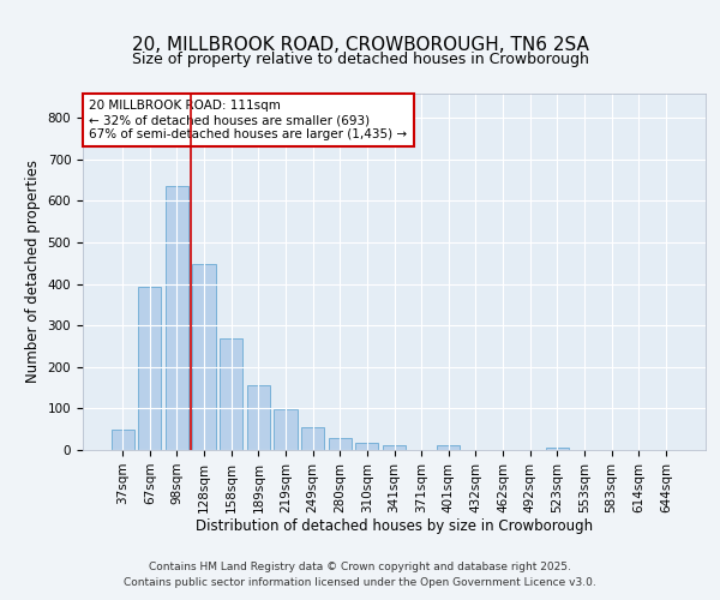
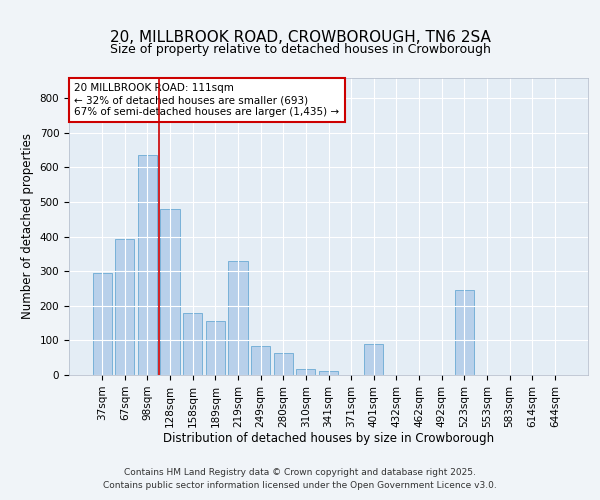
37sqm: 50 -> 295
128sqm: 447 -> 480
158sqm: 270 -> 180
219sqm: 98 -> 330
249sqm: 55 -> 85
280sqm: 28 -> 65
401sqm: 12 -> 90
523sqm: 7 -> 245
